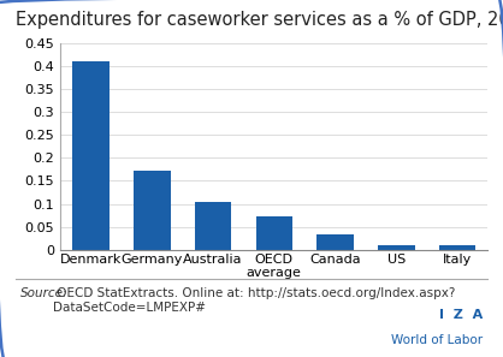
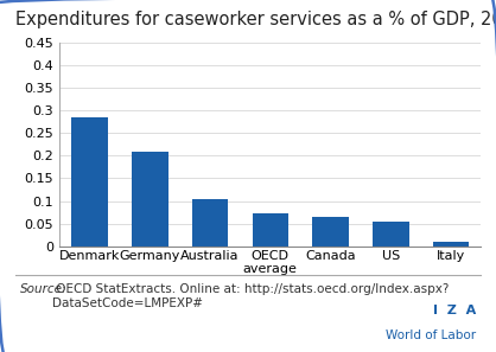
Denmark: 0.410 -> 0.285
Germany: 0.173 -> 0.210
Canada: 0.035 -> 0.065
US: 0.011 -> 0.055
